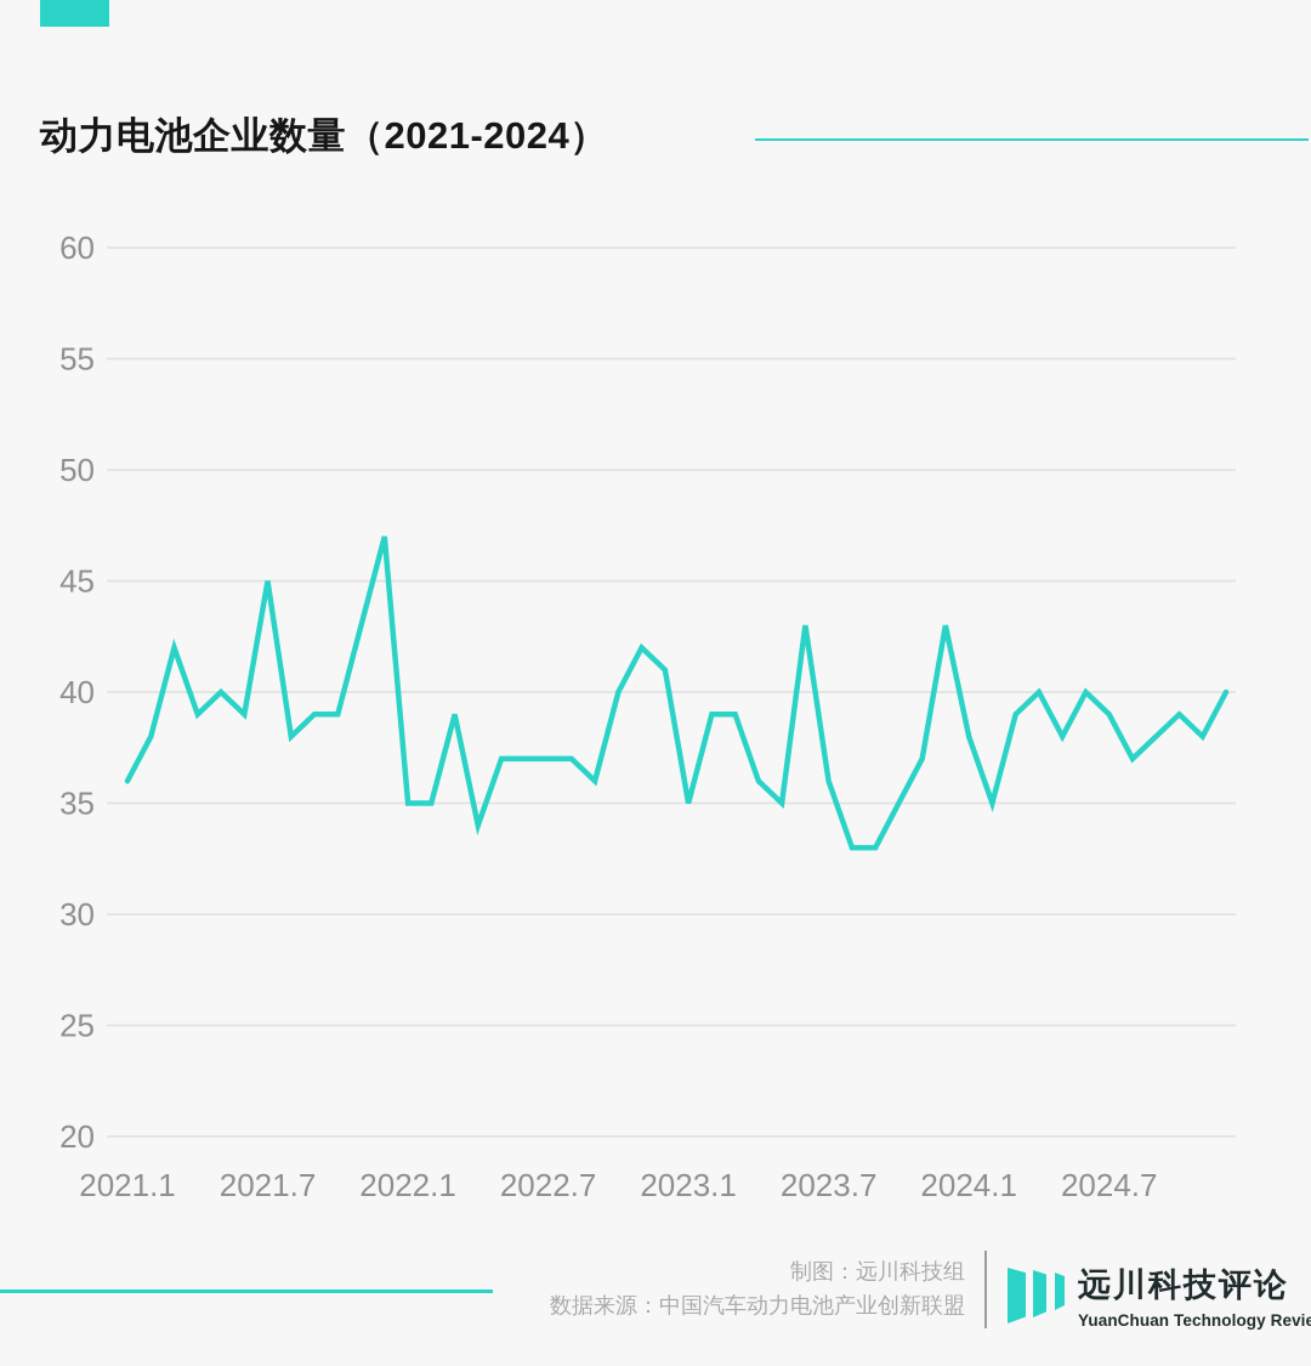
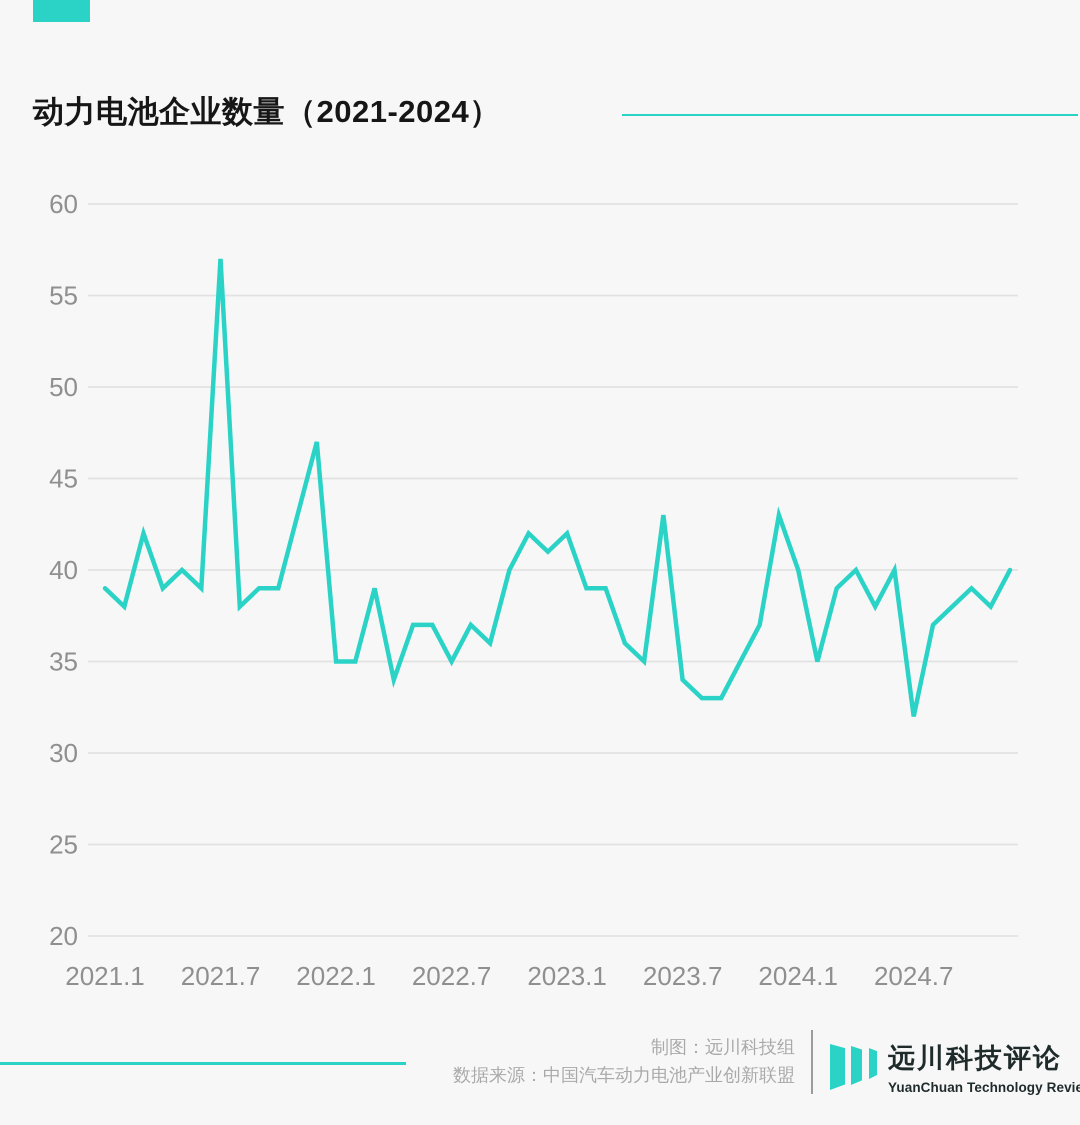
2021.1: 36 -> 39
2021.7: 45 -> 57
2022.7: 37 -> 35
2023.1: 35 -> 42
2023.7: 36 -> 34
2024.1: 38 -> 40
2024.7: 39 -> 32
